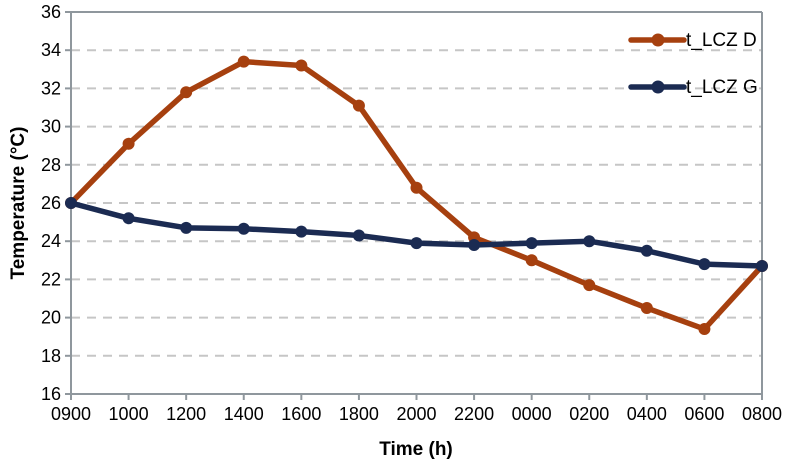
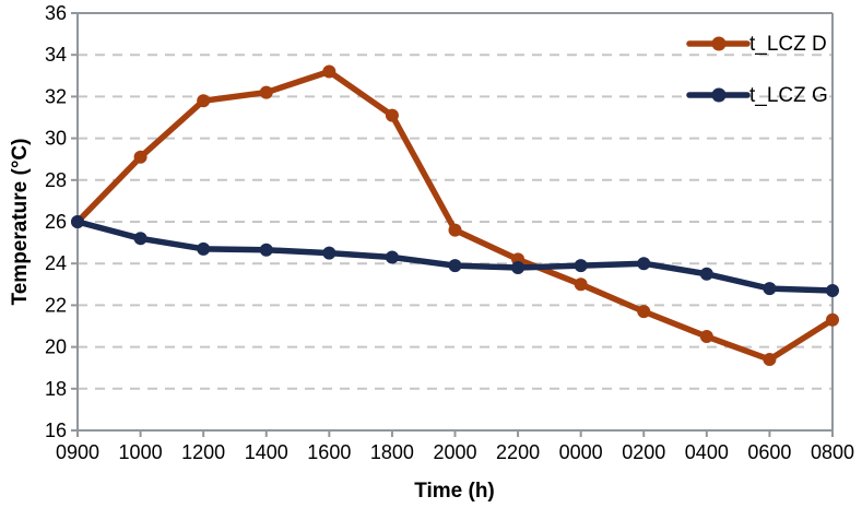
t_LCZ D/1400: 33.4 -> 32.2
t_LCZ D/2000: 26.8 -> 25.6
t_LCZ D/0800: 22.7 -> 21.3
